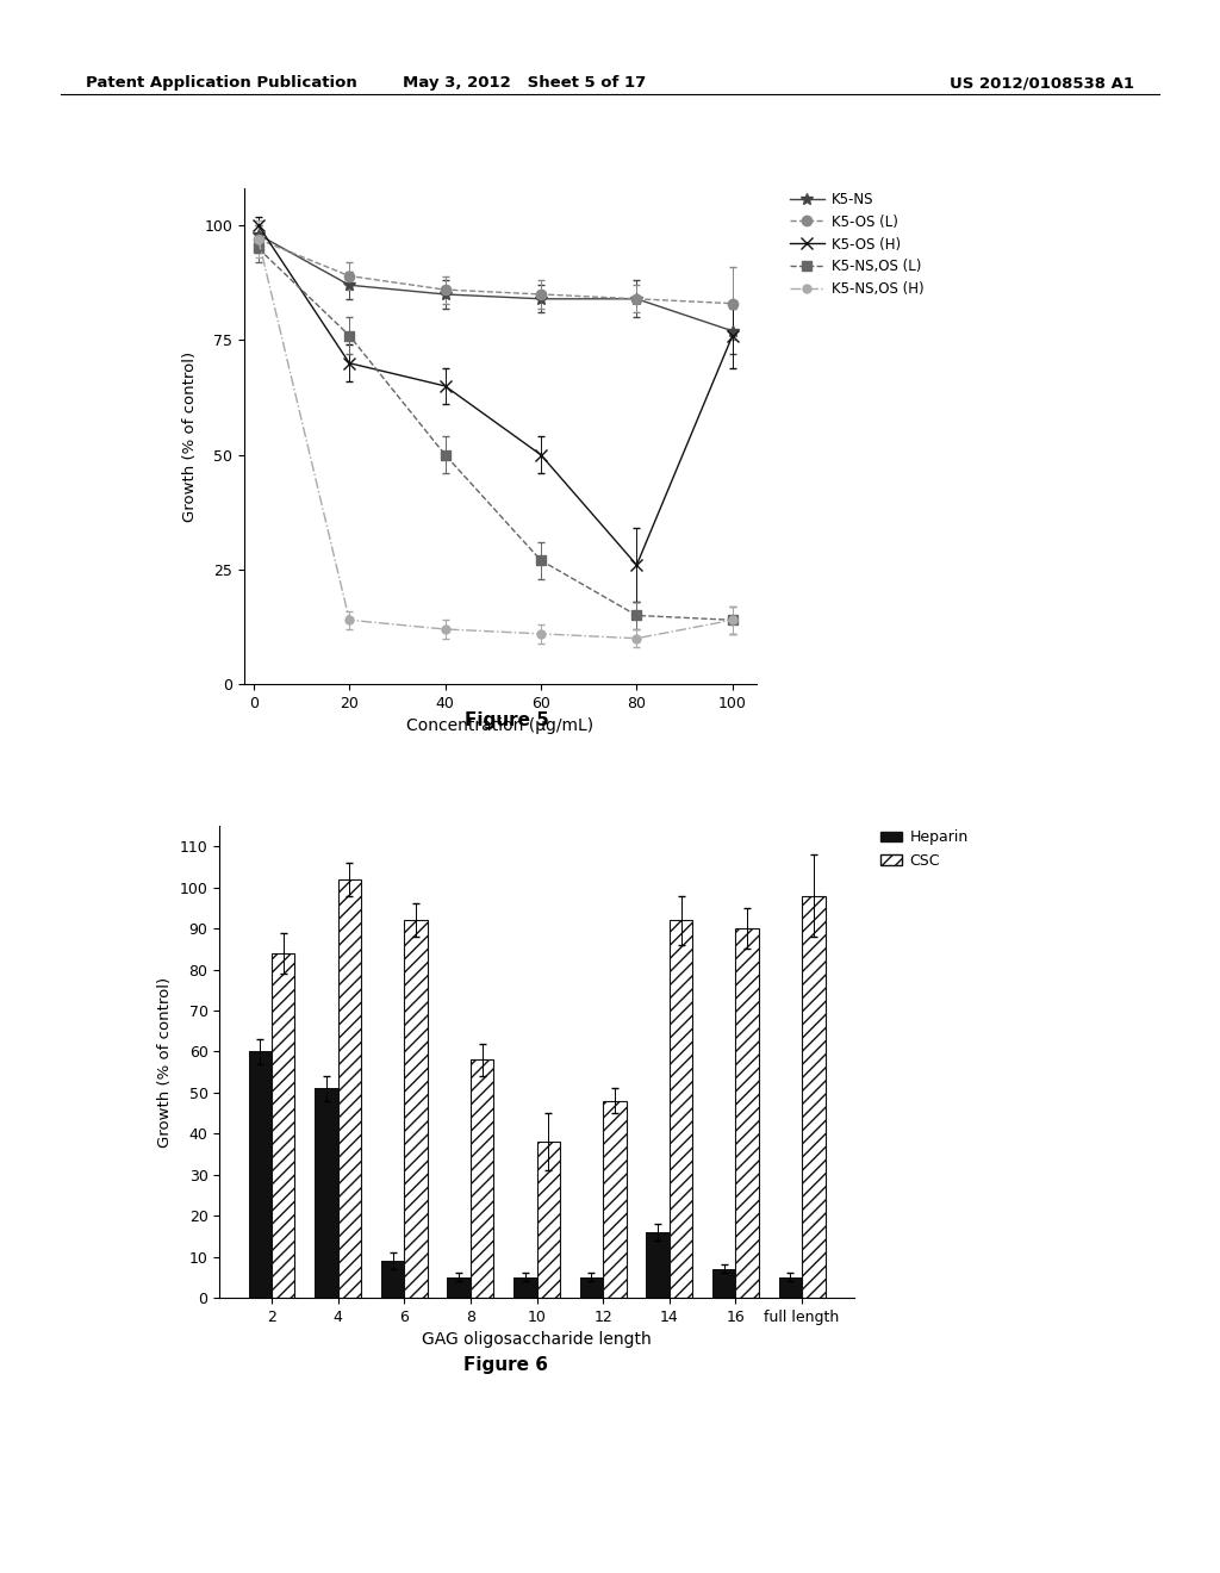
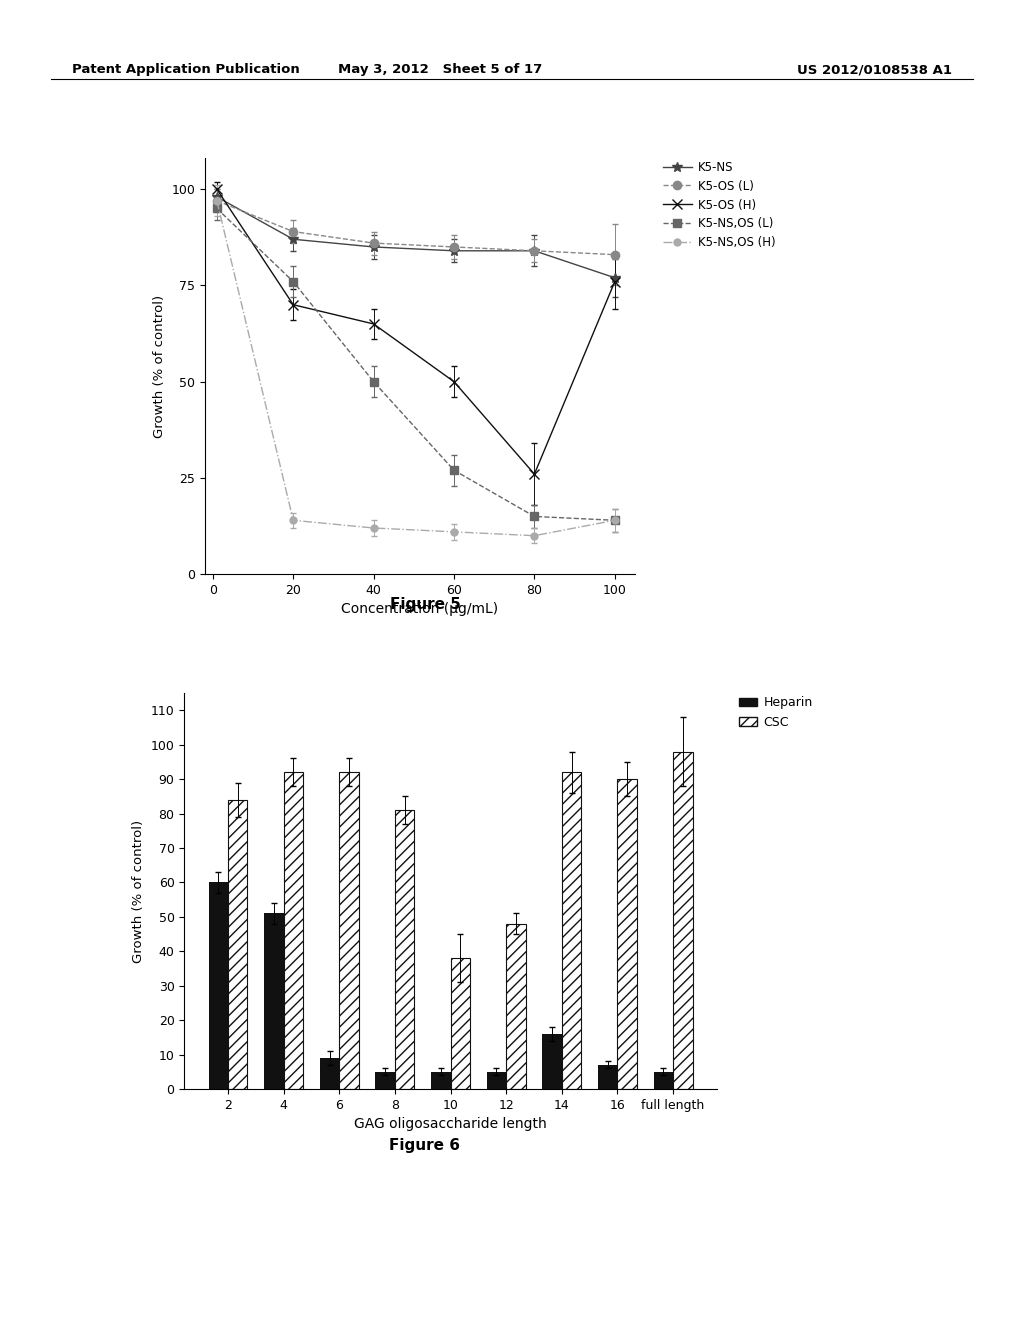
CSC/4: 102 -> 92
CSC/8: 58 -> 81
